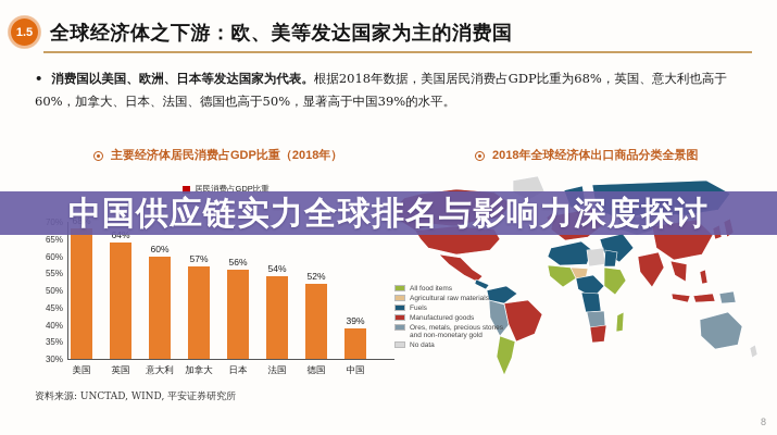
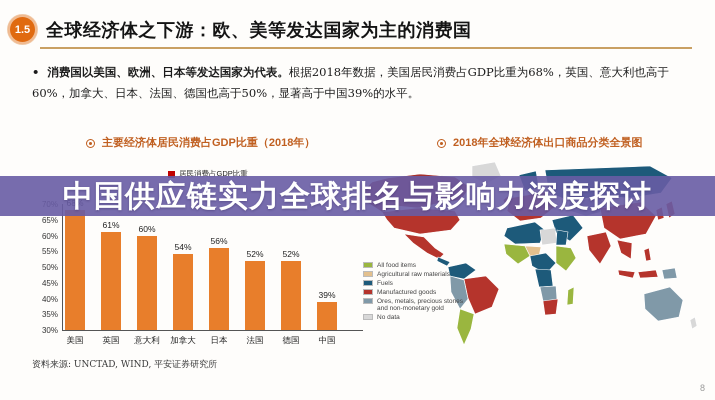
英国: 64% -> 61%
加拿大: 57% -> 54%
法国: 54% -> 52%
